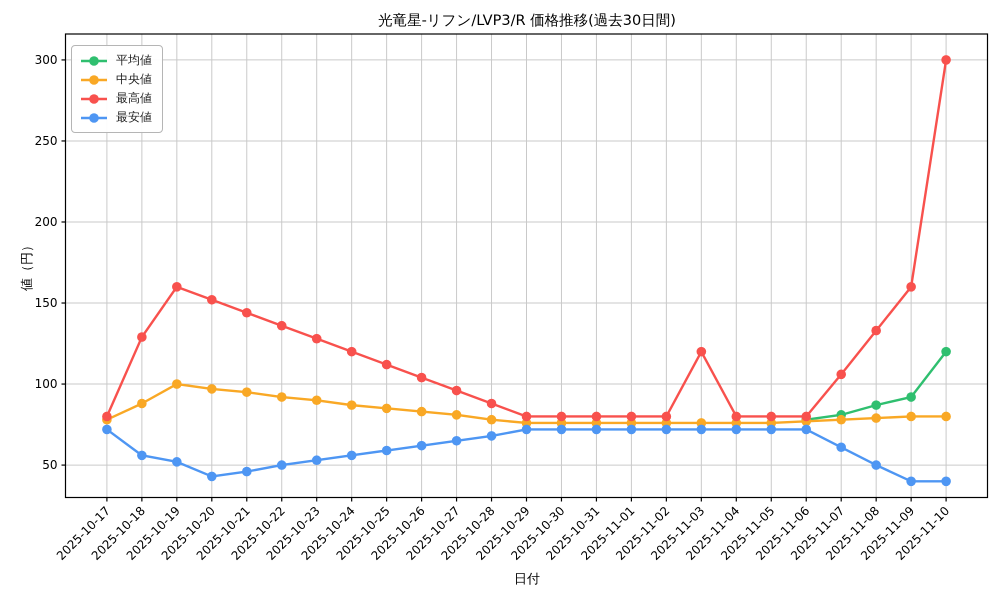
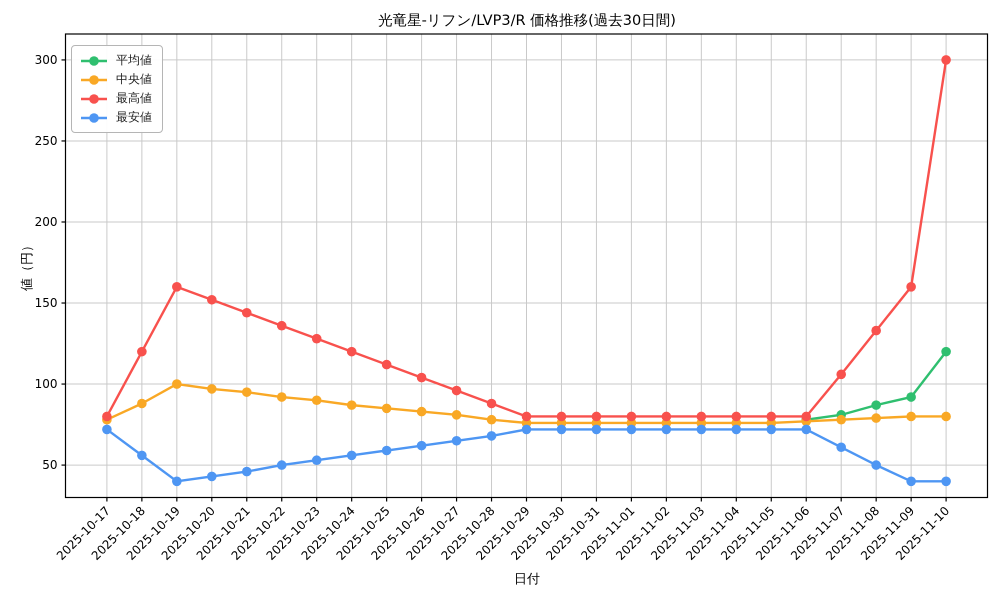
最高値/2025-10-18: 129 -> 120
最安値/2025-10-19: 52 -> 40
最高値/2025-11-03: 120 -> 80
